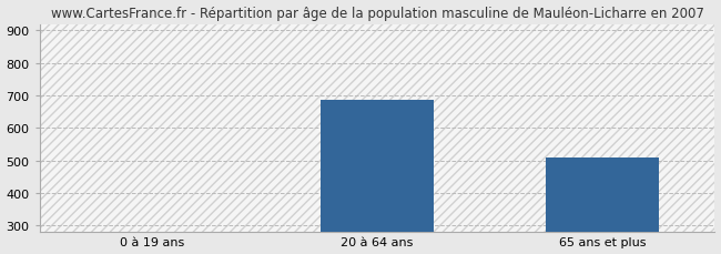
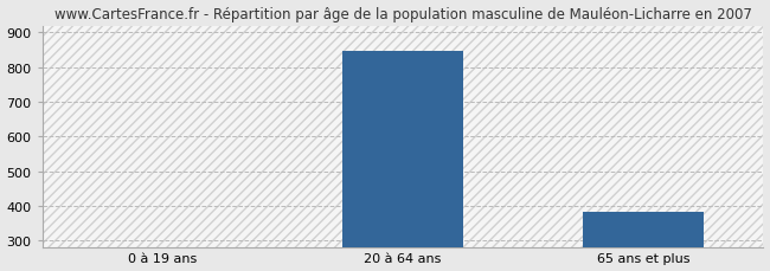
20 à 64 ans: 685 -> 848
65 ans et plus: 510 -> 383
